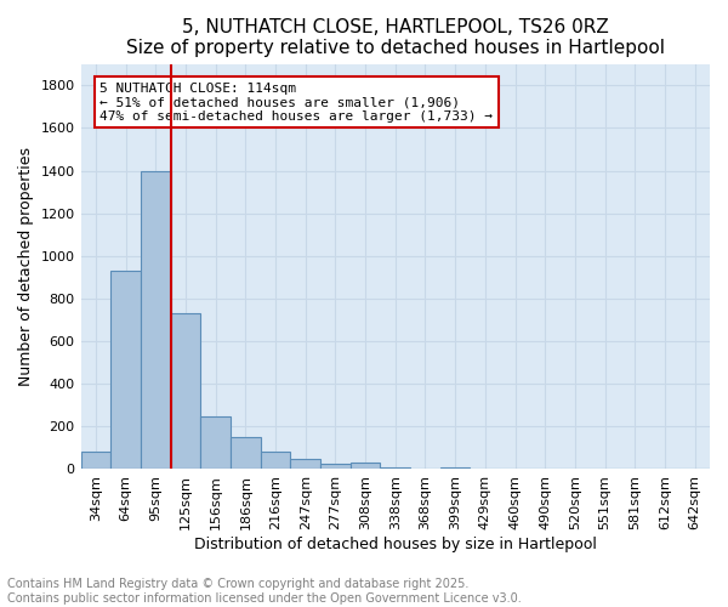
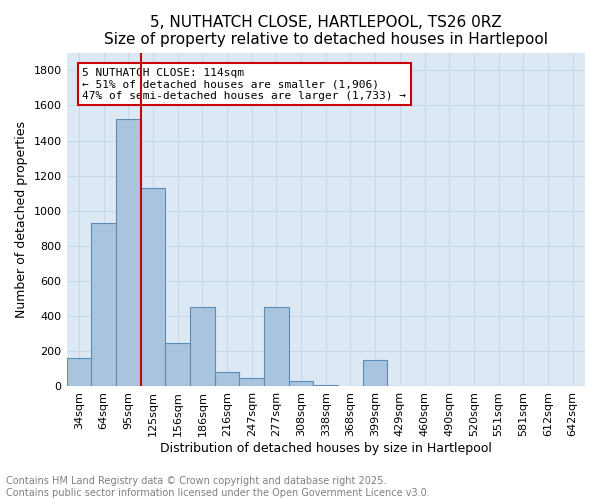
34sqm: 80 -> 160
95sqm: 1400 -> 1520
125sqm: 730 -> 1130
186sqm: 150 -> 450
277sqm: 20 -> 450
399sqm: 10 -> 150
